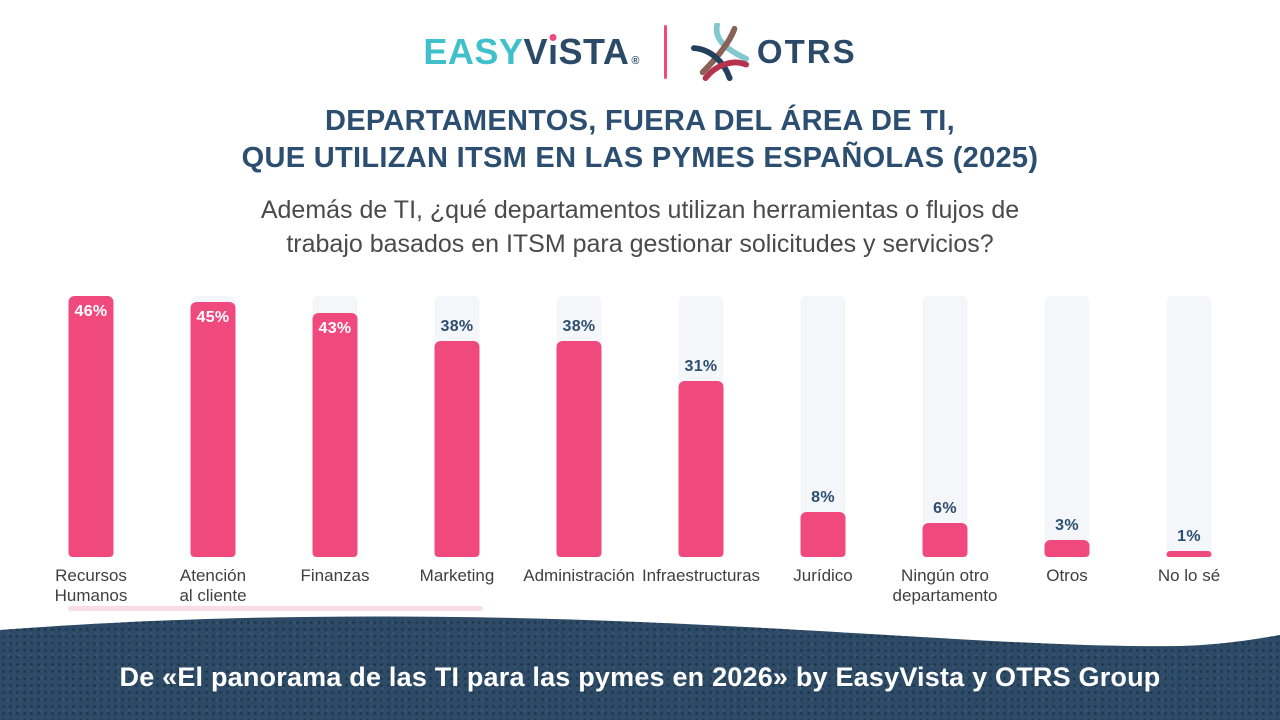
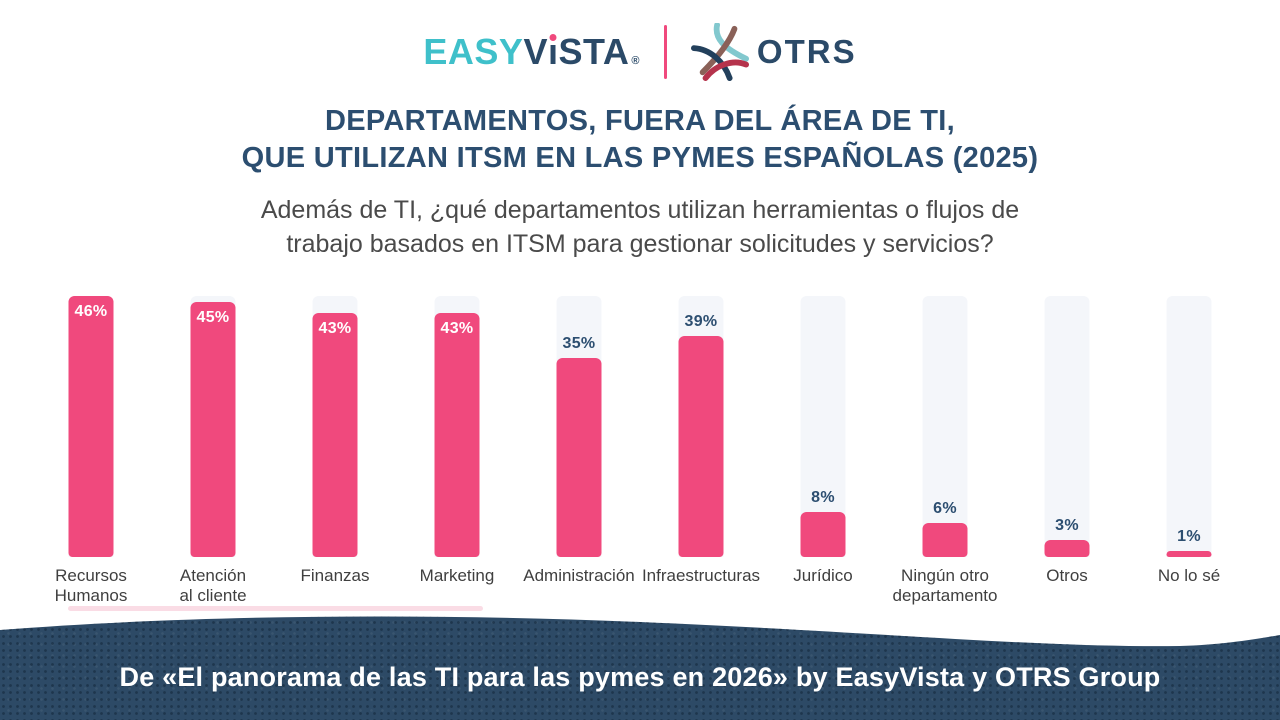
Marketing: 38% -> 43%
Administración: 38% -> 35%
Infraestructuras: 31% -> 39%
